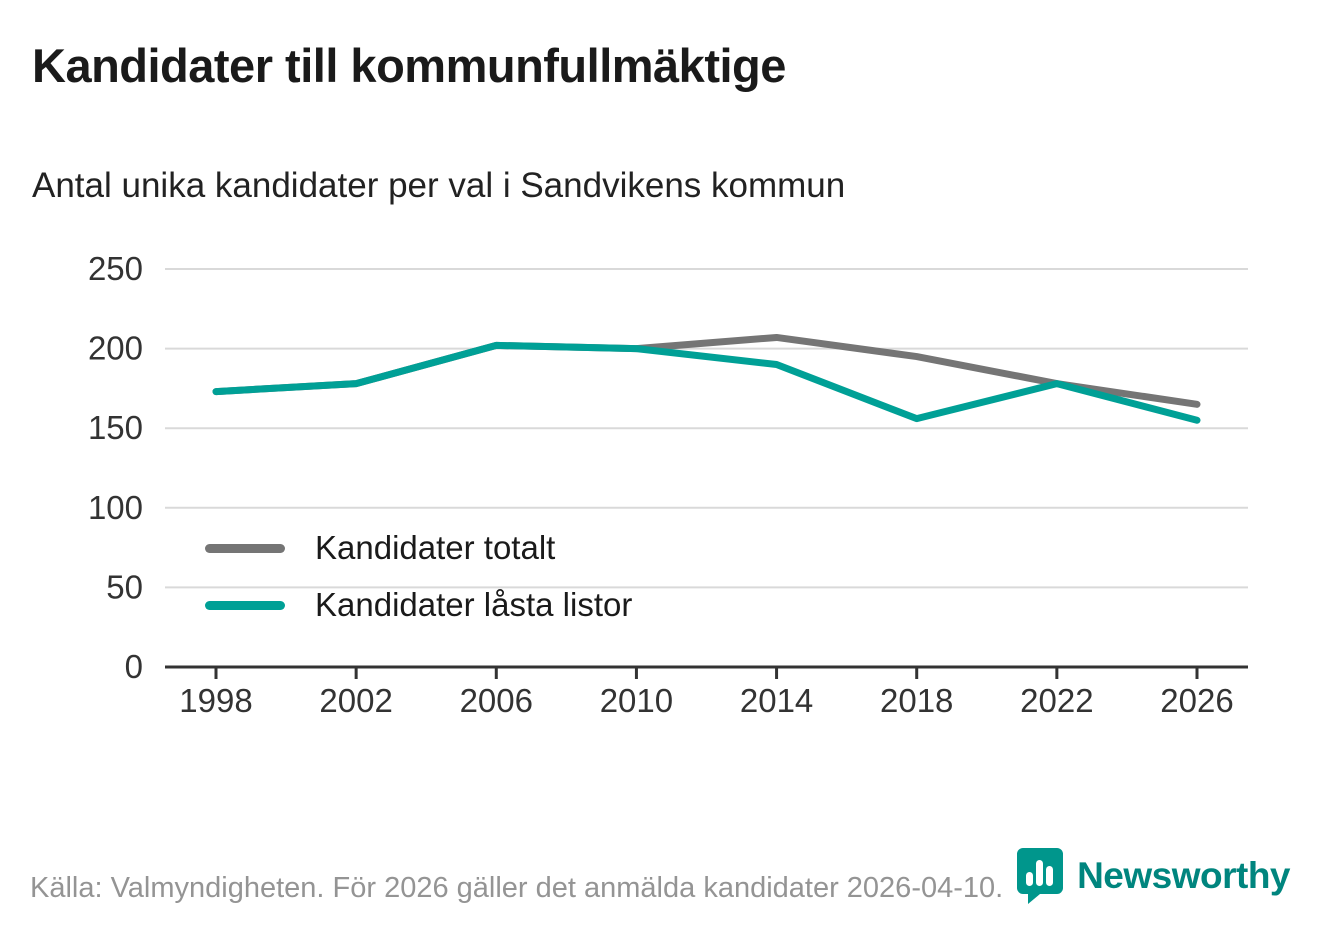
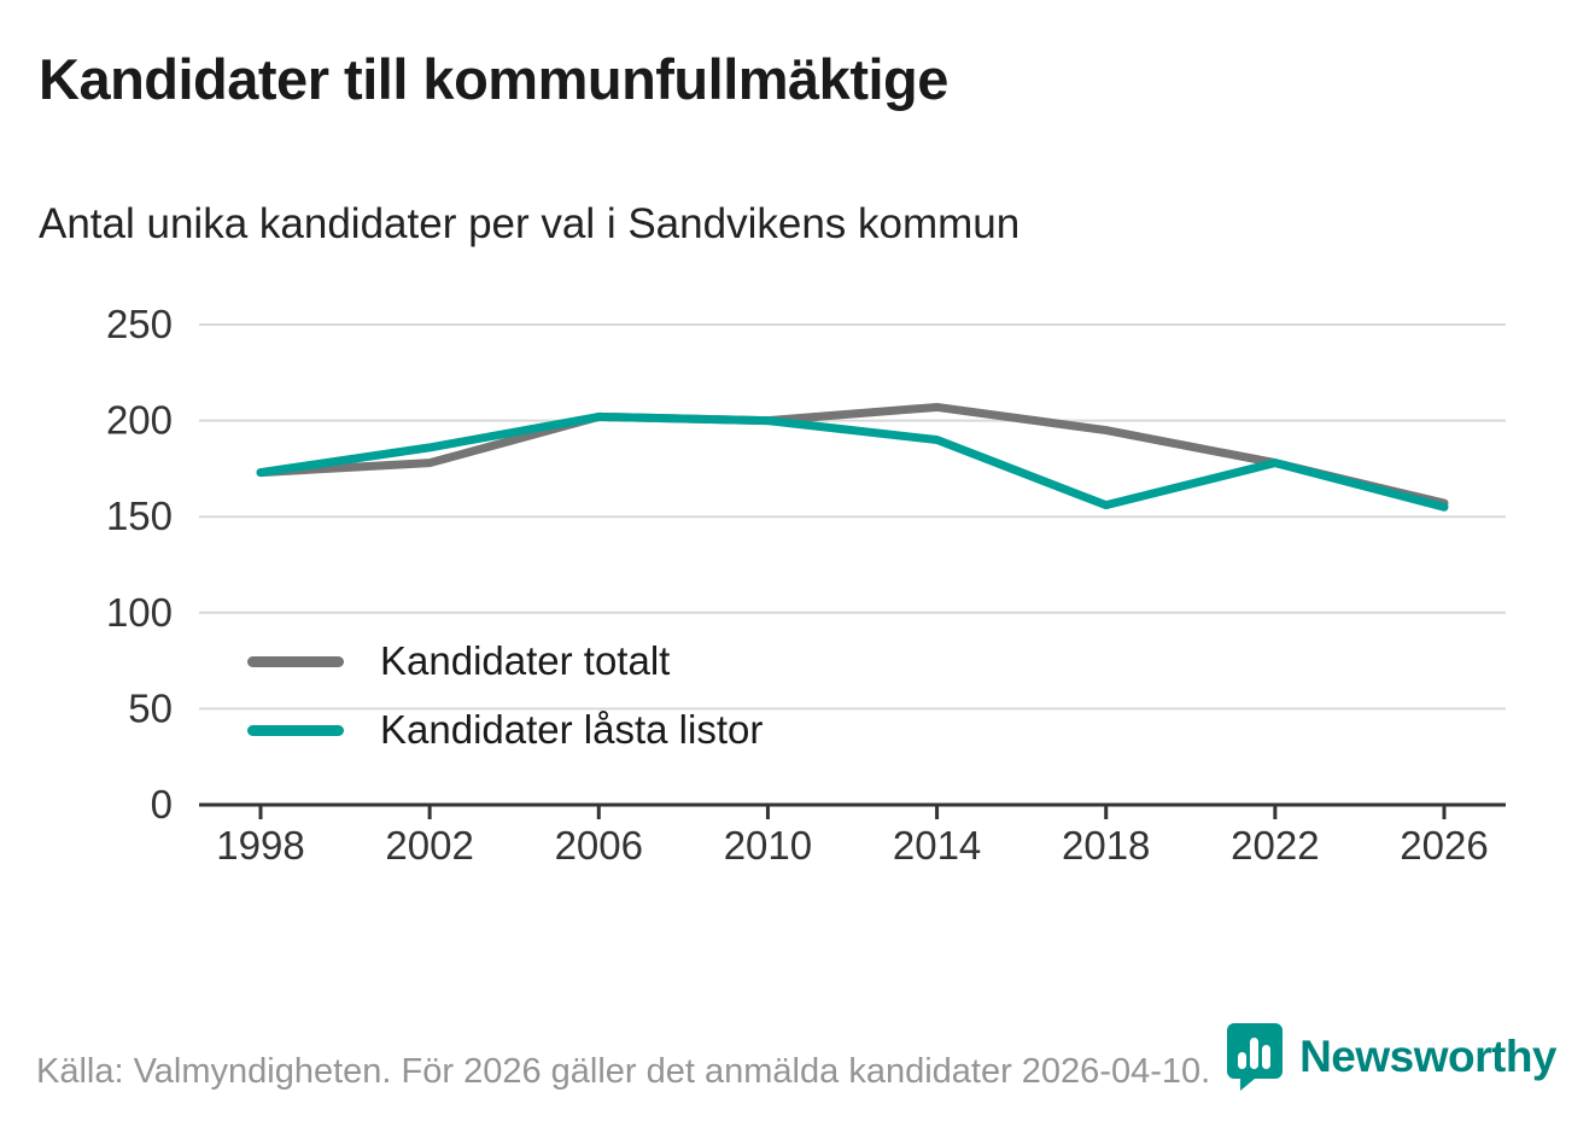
Kandidater låsta listor/2002: 178 -> 186
Kandidater totalt/2026: 165 -> 157
